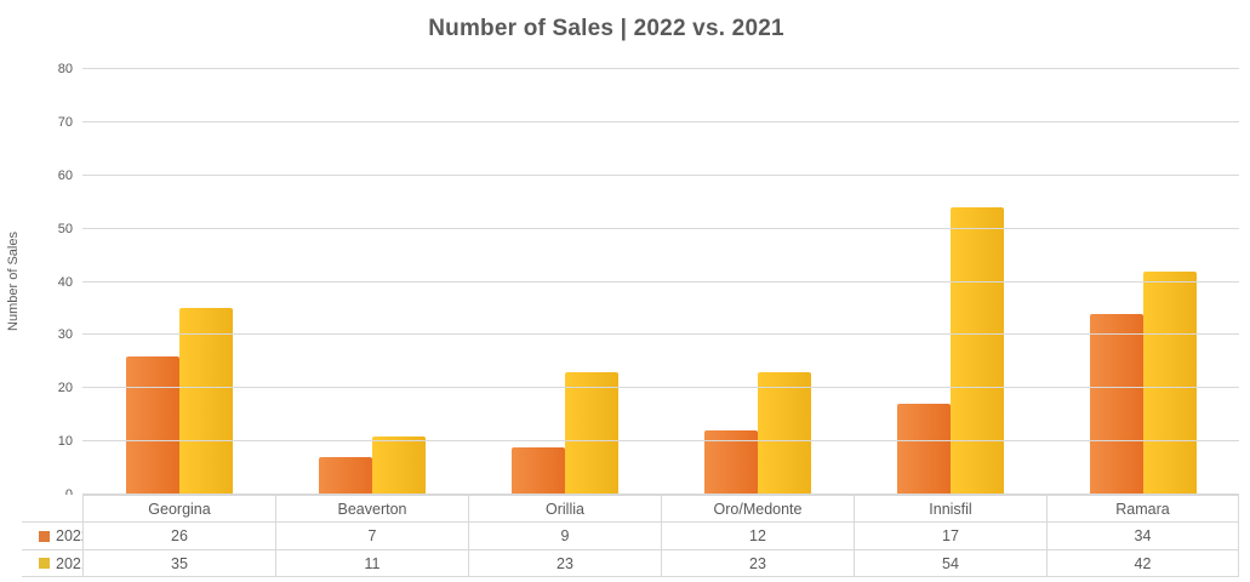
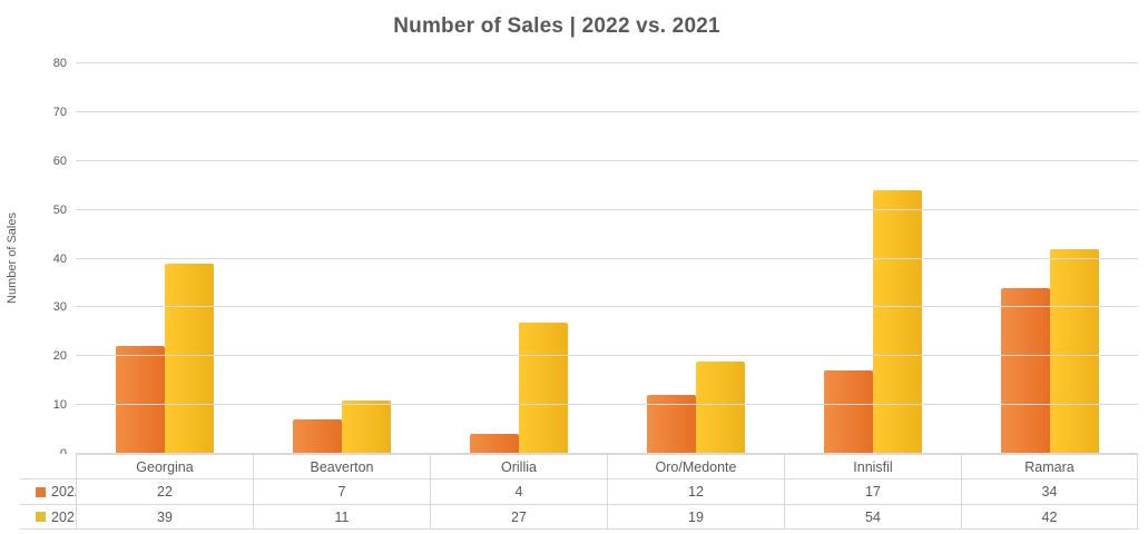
2022/Georgina: 26 -> 22
2021/Georgina: 35 -> 39
2022/Orillia: 9 -> 4
2021/Orillia: 23 -> 27
2021/Oro/Medonte: 23 -> 19
